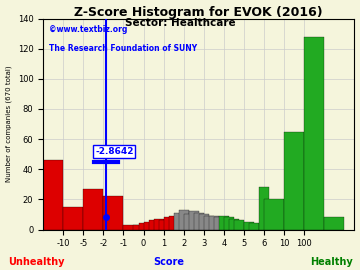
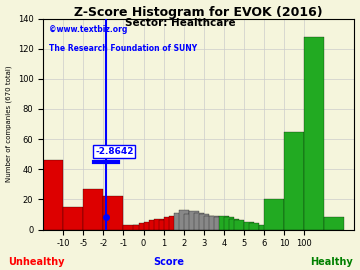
6: 28 -> 3
